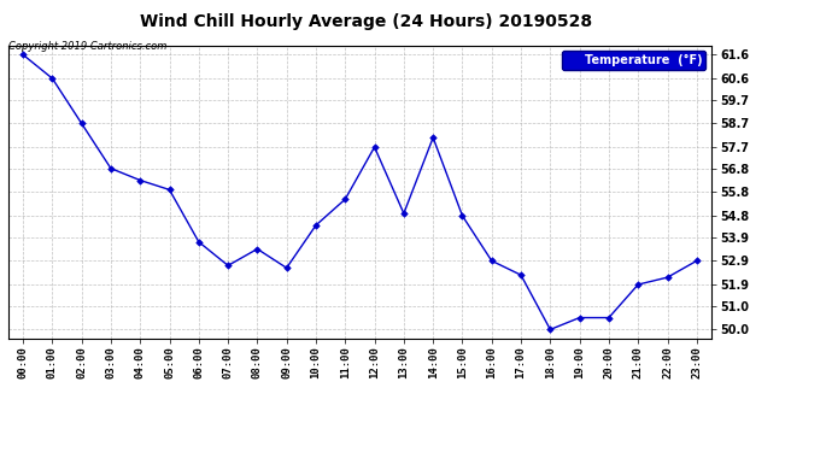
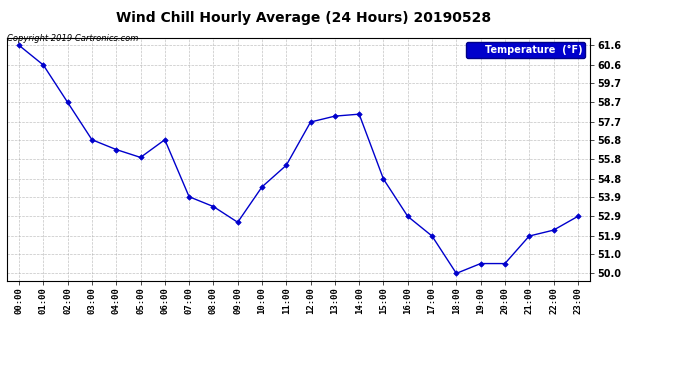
06:00: 53.7 -> 56.8
07:00: 52.7 -> 53.9
13:00: 54.9 -> 58.0
17:00: 52.3 -> 51.9
